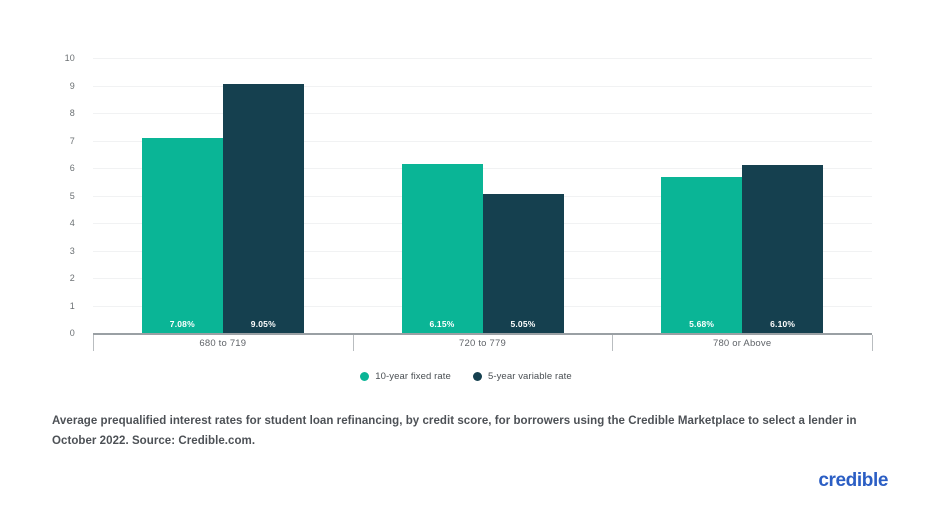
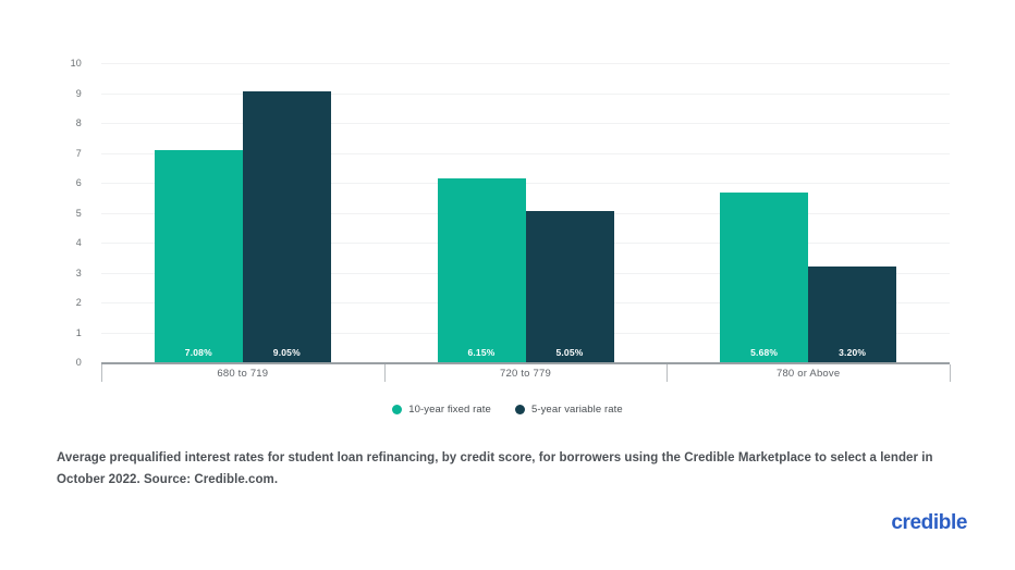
5-year variable rate/780 or Above: 6.10% -> 3.20%
